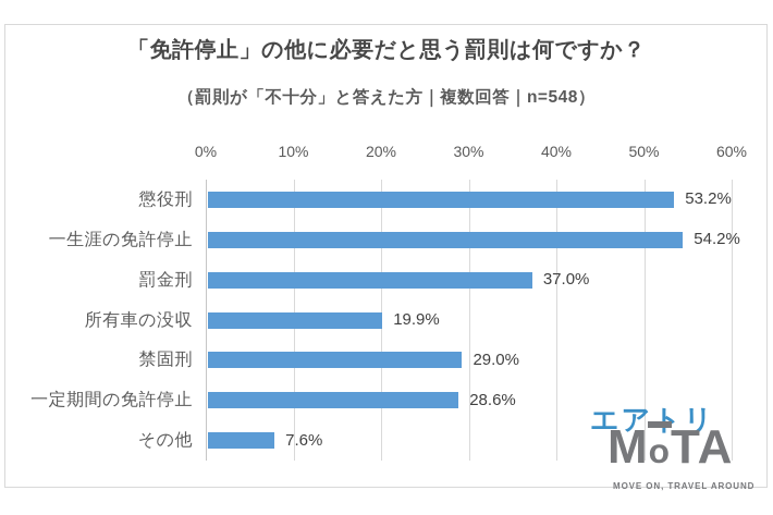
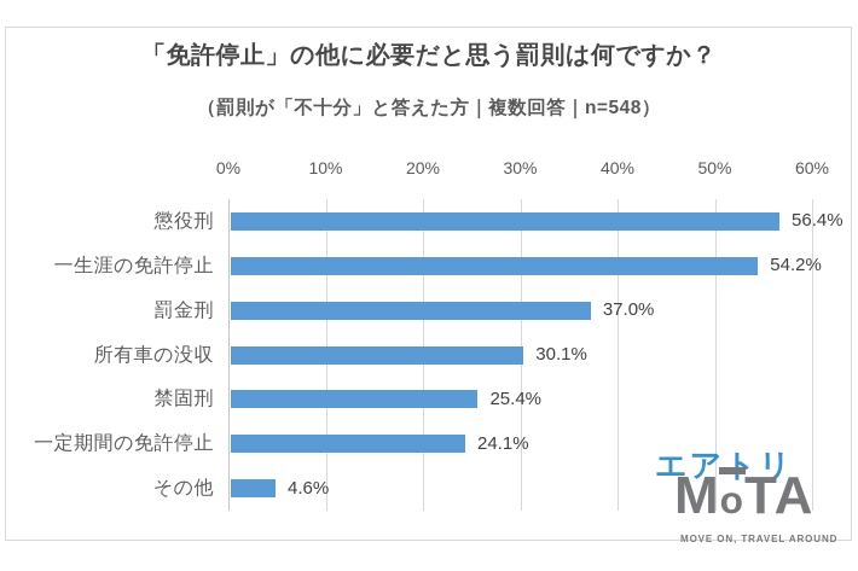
懲役刑: 53.2% -> 56.4%
所有車の没収: 19.9% -> 30.1%
禁固刑: 29.0% -> 25.4%
一定期間の免許停止: 28.6% -> 24.1%
その他: 7.6% -> 4.6%
